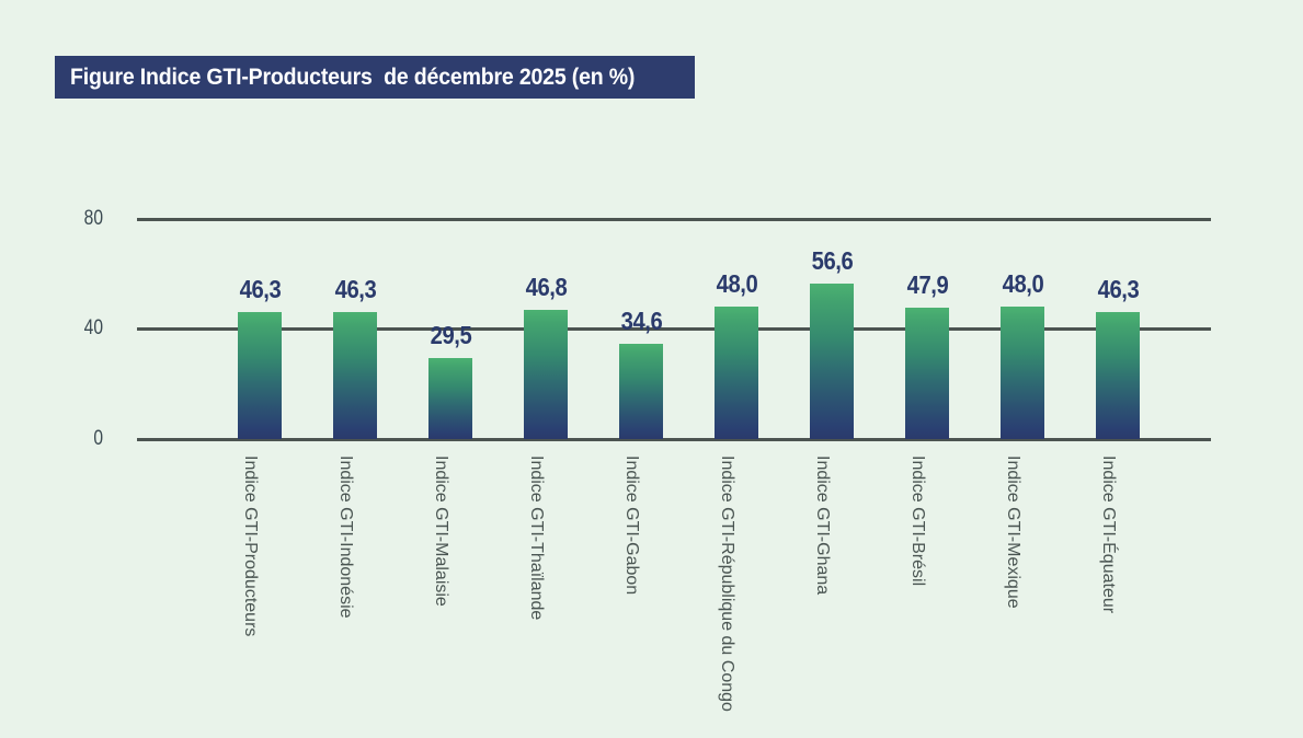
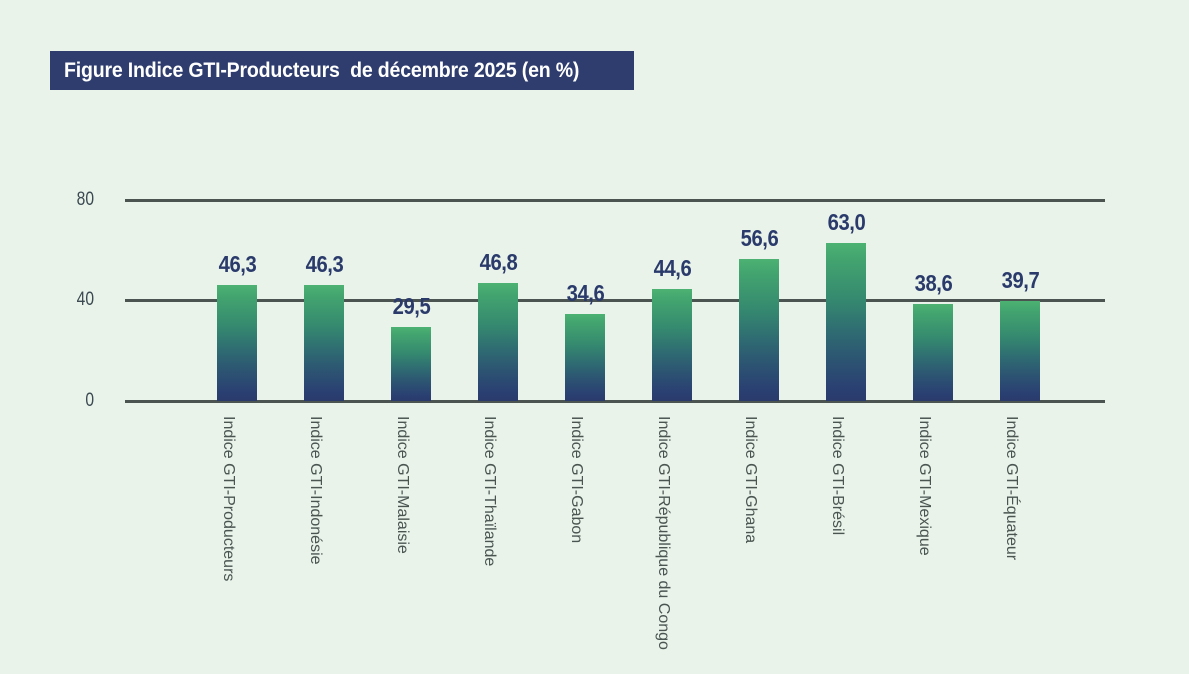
Indice GTI-République du Congo: 48,0 -> 44,6
Indice GTI-Brésil: 47,9 -> 63,0
Indice GTI-Mexique: 48,0 -> 38,6
Indice GTI-Équateur: 46,3 -> 39,7
